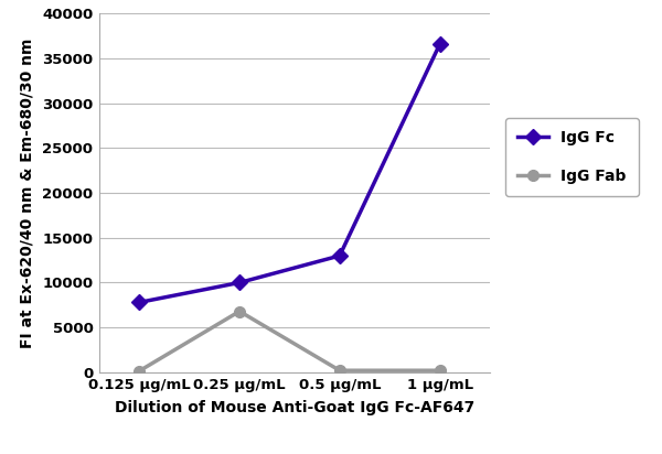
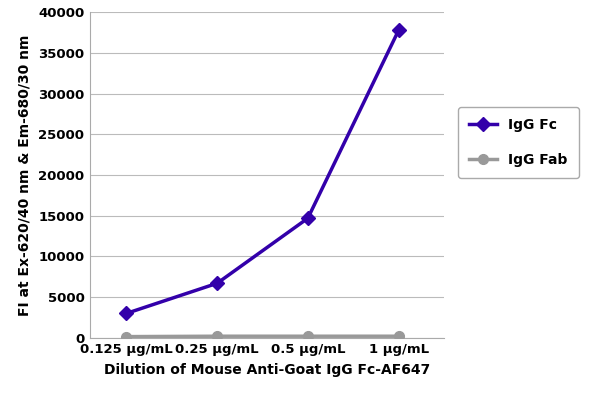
IgG Fc/0.125 μg/mL: 7800 -> 3000
IgG Fc/0.25 μg/mL: 10000 -> 6700
IgG Fab/0.25 μg/mL: 6800 -> 200
IgG Fc/0.5 μg/mL: 13000 -> 14700
IgG Fc/1 μg/mL: 36600 -> 37800
